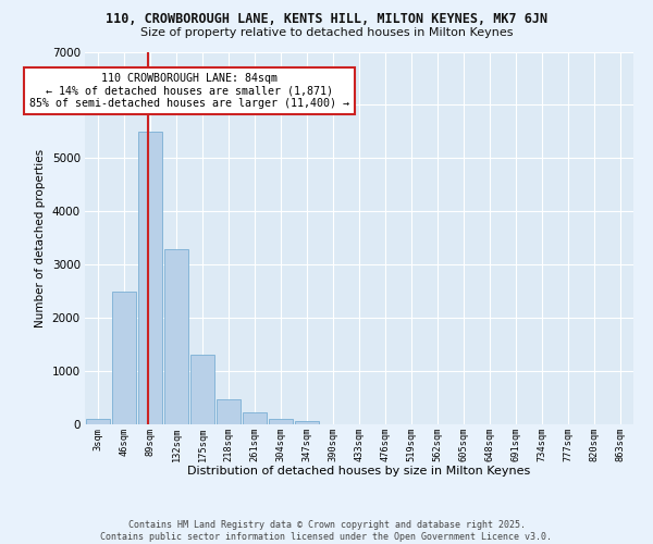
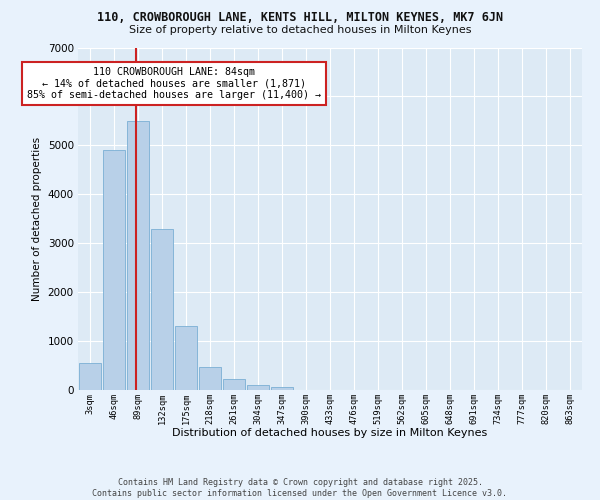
3sqm: 100 -> 550
46sqm: 2500 -> 4900
